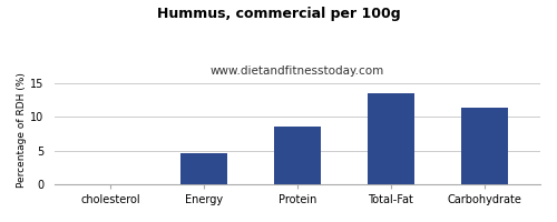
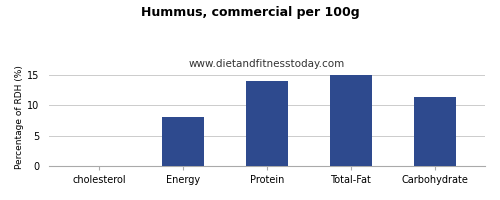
Energy: 4.6 -> 8.1
Protein: 8.6 -> 14.0
Total-Fat: 13.6 -> 15.0
